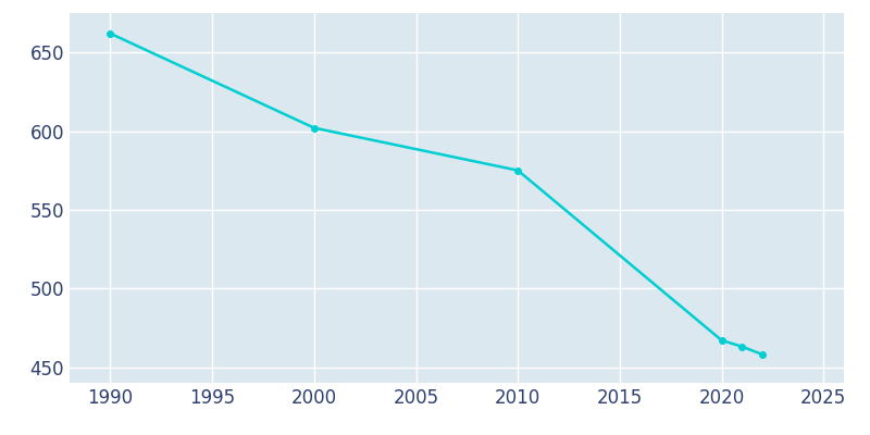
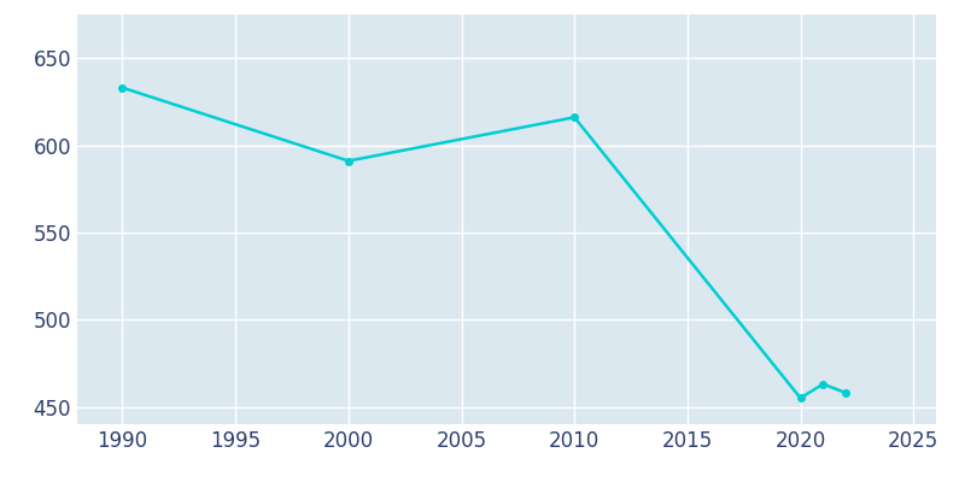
1990: 662 -> 633
2000: 602 -> 591
2010: 575 -> 616
2020: 467 -> 455
